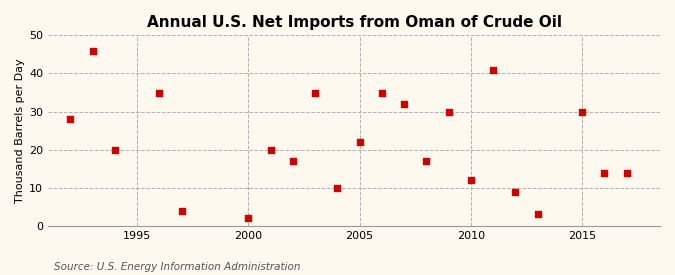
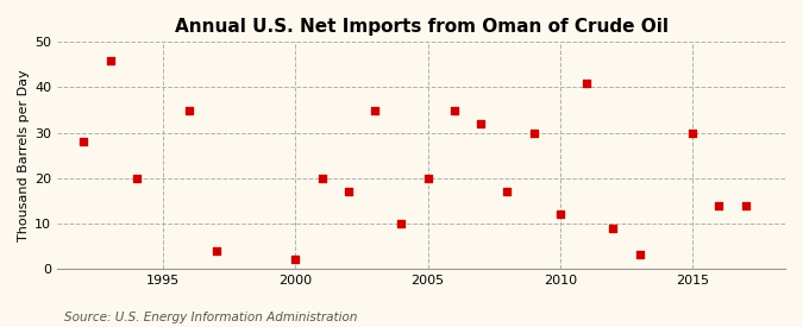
2005: 22 -> 20
